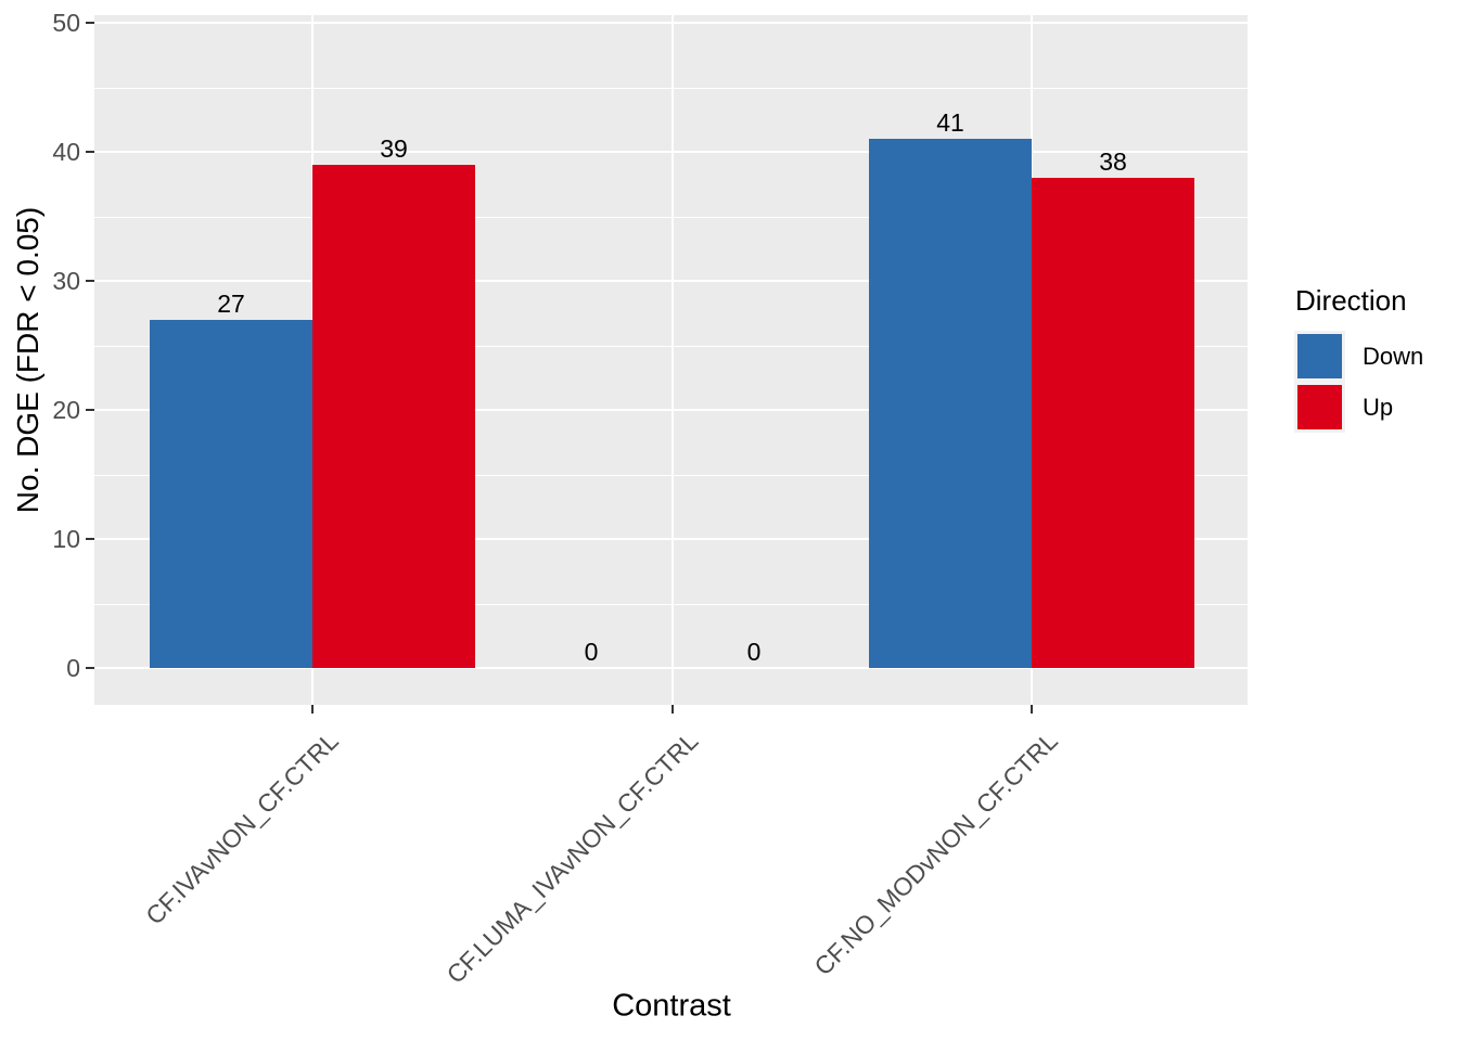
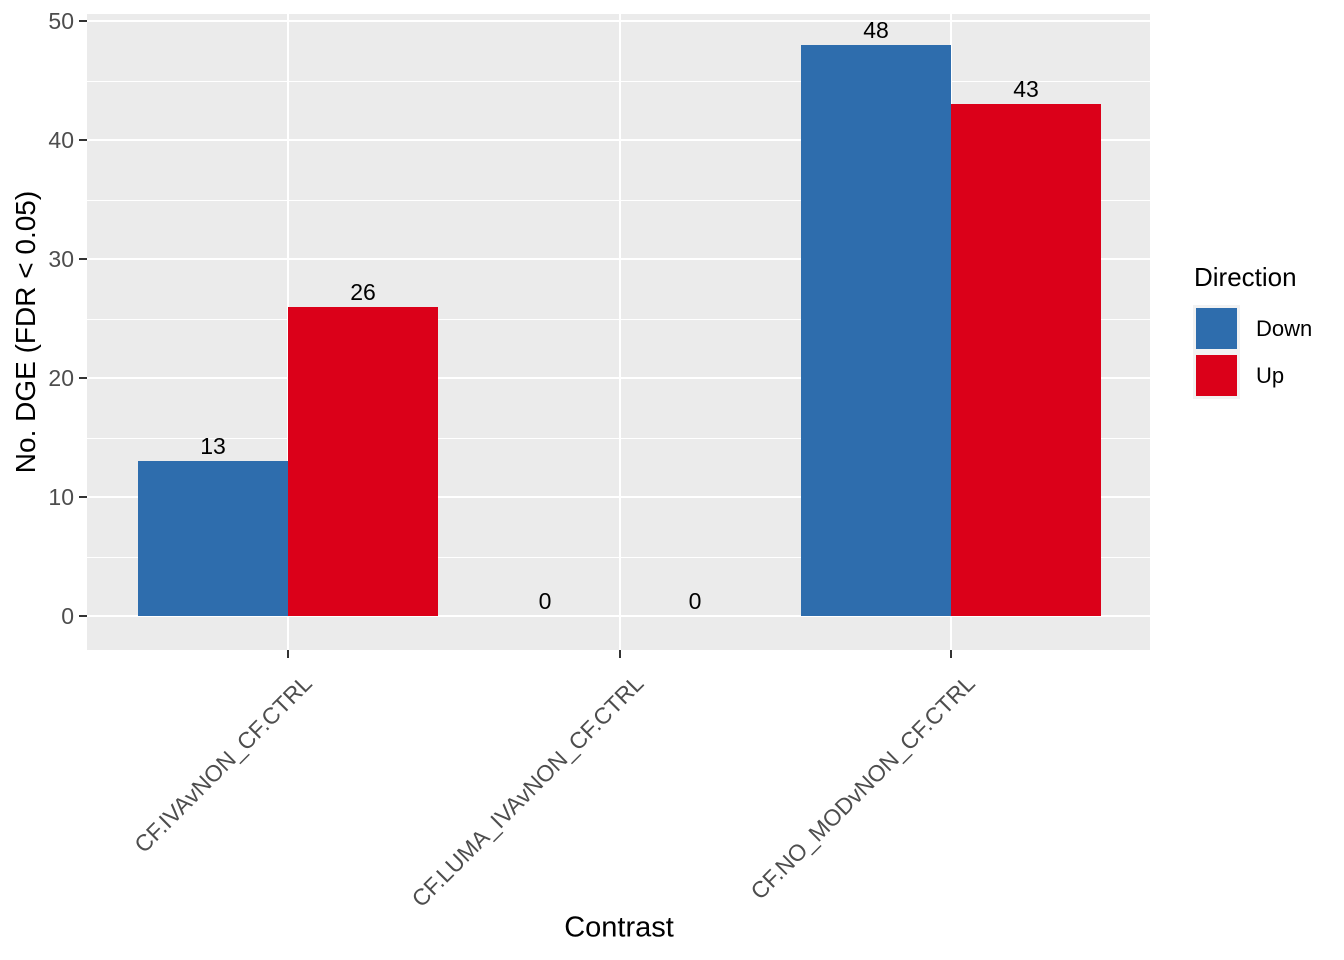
Down/CF.IVAvNON_CF.CTRL: 27 -> 13
Up/CF.IVAvNON_CF.CTRL: 39 -> 26
Down/CF.NO_MODvNON_CF.CTRL: 41 -> 48
Up/CF.NO_MODvNON_CF.CTRL: 38 -> 43
